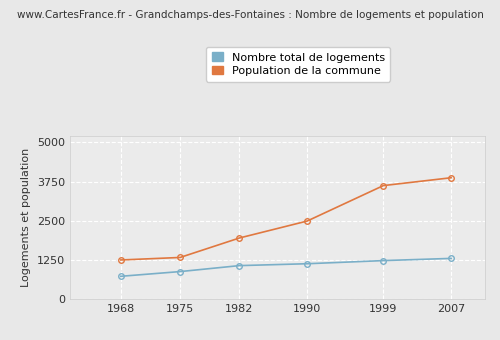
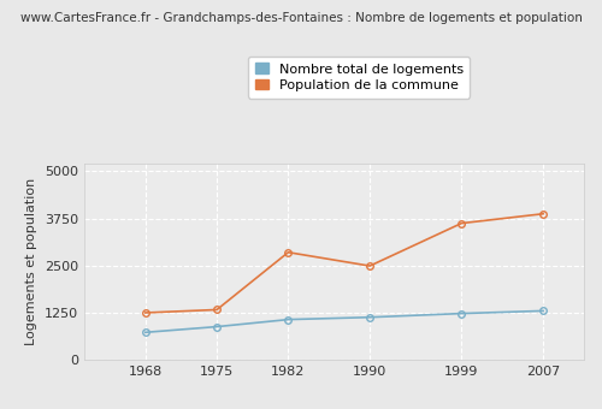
Population de la commune/1982: 1950 -> 2850
